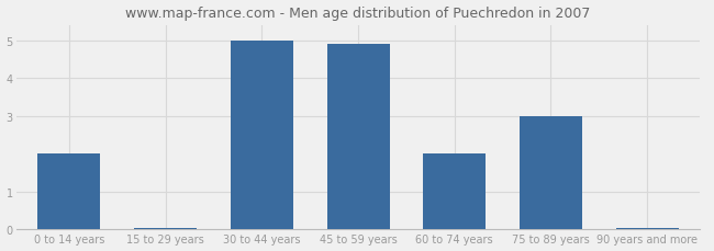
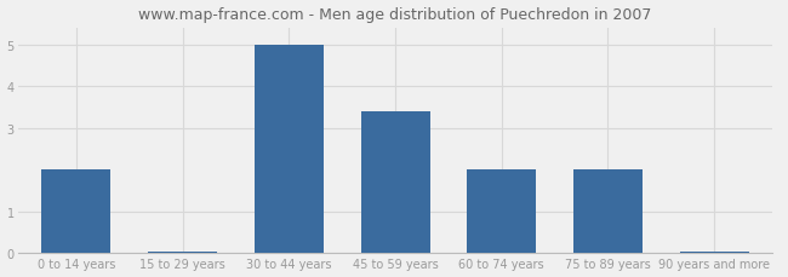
45 to 59 years: 4.90 -> 3.40
75 to 89 years: 3.00 -> 2.00
